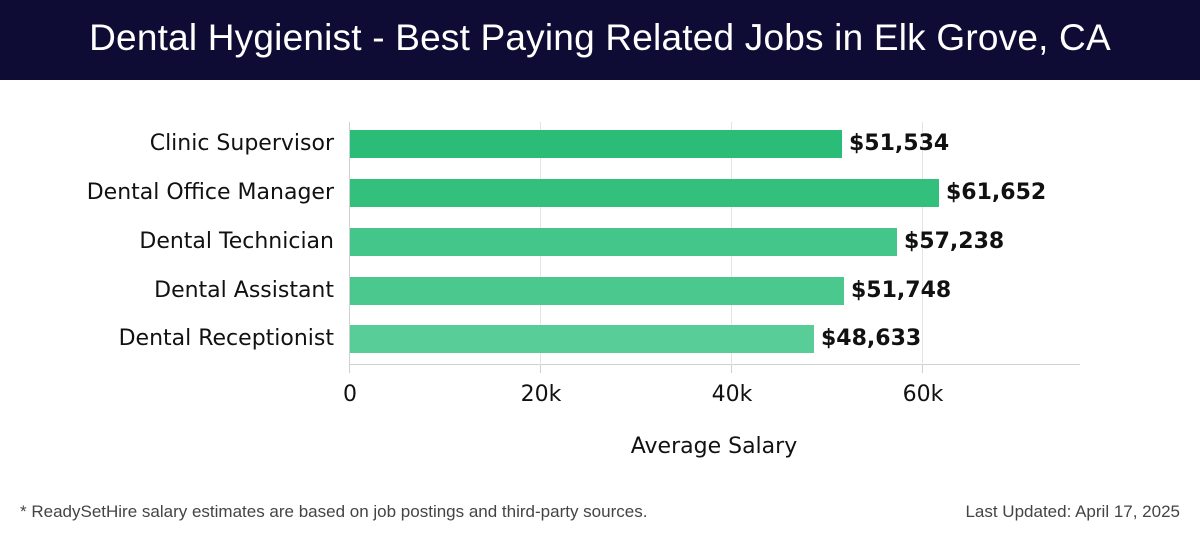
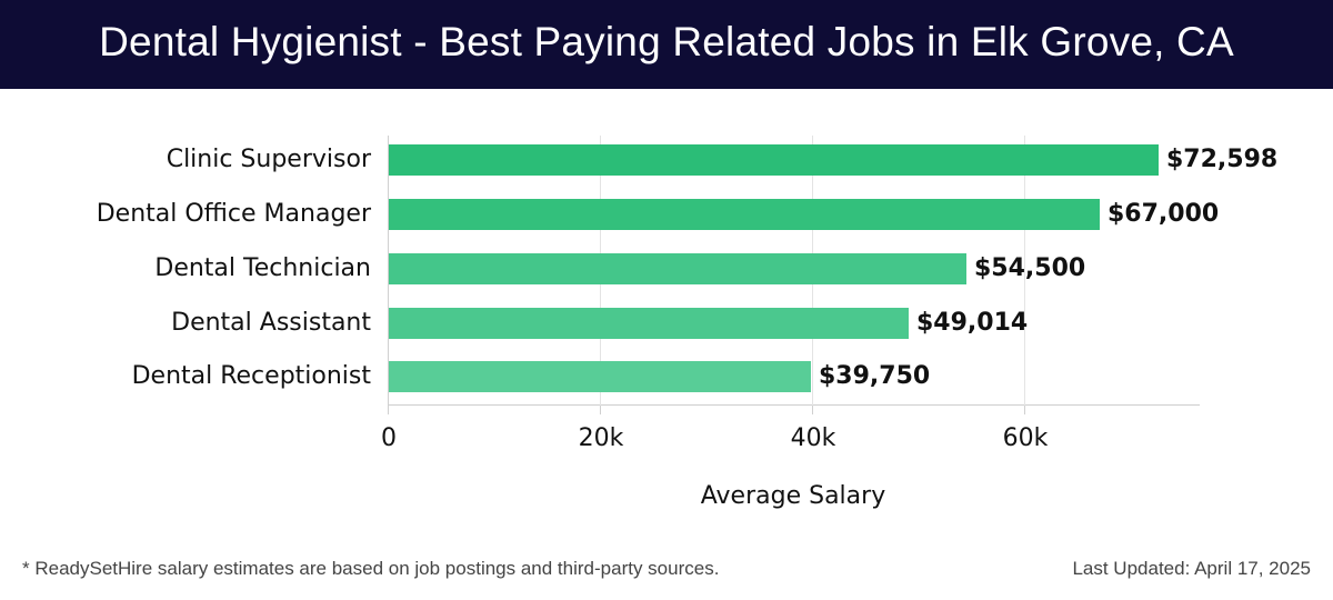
Clinic Supervisor: $51,534 -> $72,598
Dental Office Manager: $61,652 -> $67,000
Dental Technician: $57,238 -> $54,500
Dental Assistant: $51,748 -> $49,014
Dental Receptionist: $48,633 -> $39,750
